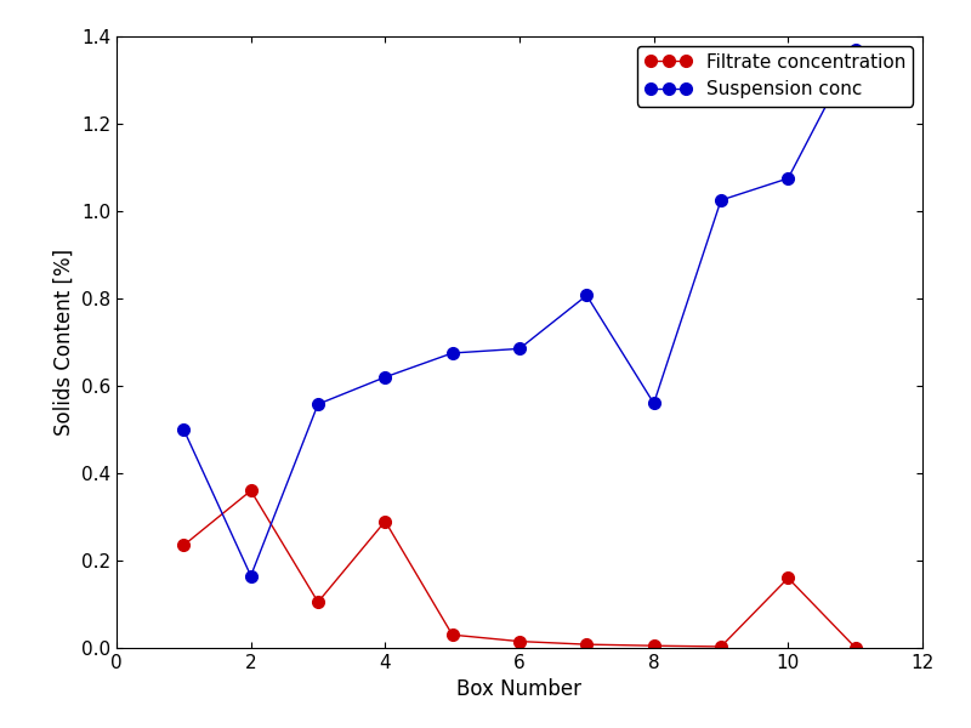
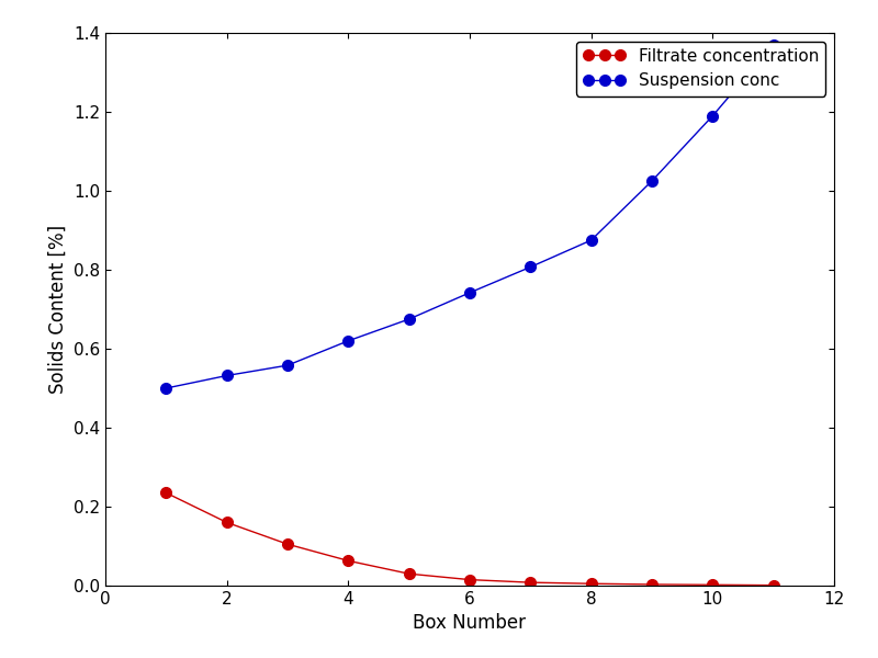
Filtrate concentration/2: 0.360 -> 0.160
Suspension conc/2: 0.165 -> 0.532
Filtrate concentration/4: 0.290 -> 0.063
Suspension conc/6: 0.685 -> 0.742
Suspension conc/8: 0.560 -> 0.875
Filtrate concentration/10: 0.160 -> 0.002
Suspension conc/10: 1.075 -> 1.190
